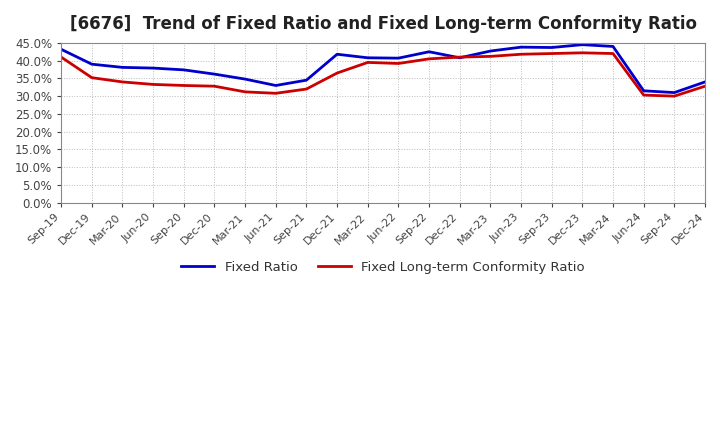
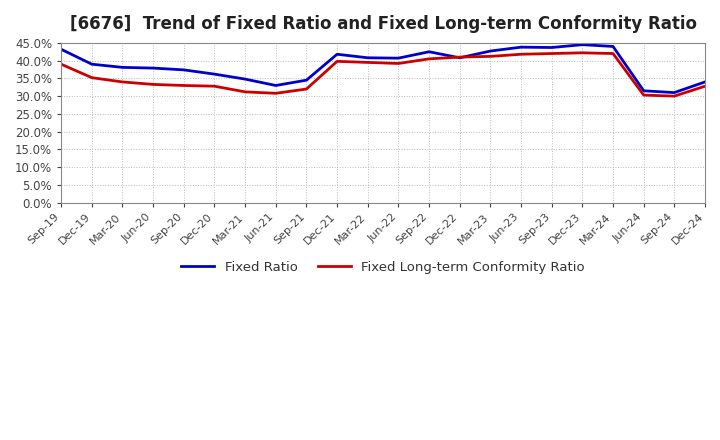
Fixed Long-term Conformity Ratio/Sep-19: 41.0% -> 39.0%
Fixed Long-term Conformity Ratio/Dec-21: 36.5% -> 39.8%
